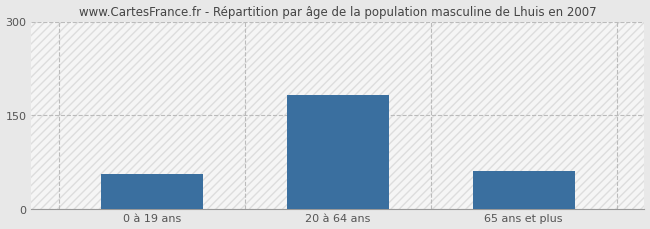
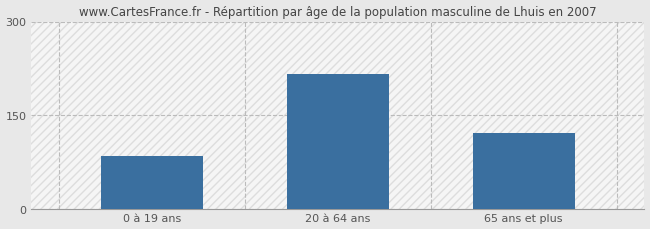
0 à 19 ans: 55 -> 84
20 à 64 ans: 182 -> 216
65 ans et plus: 60 -> 122
